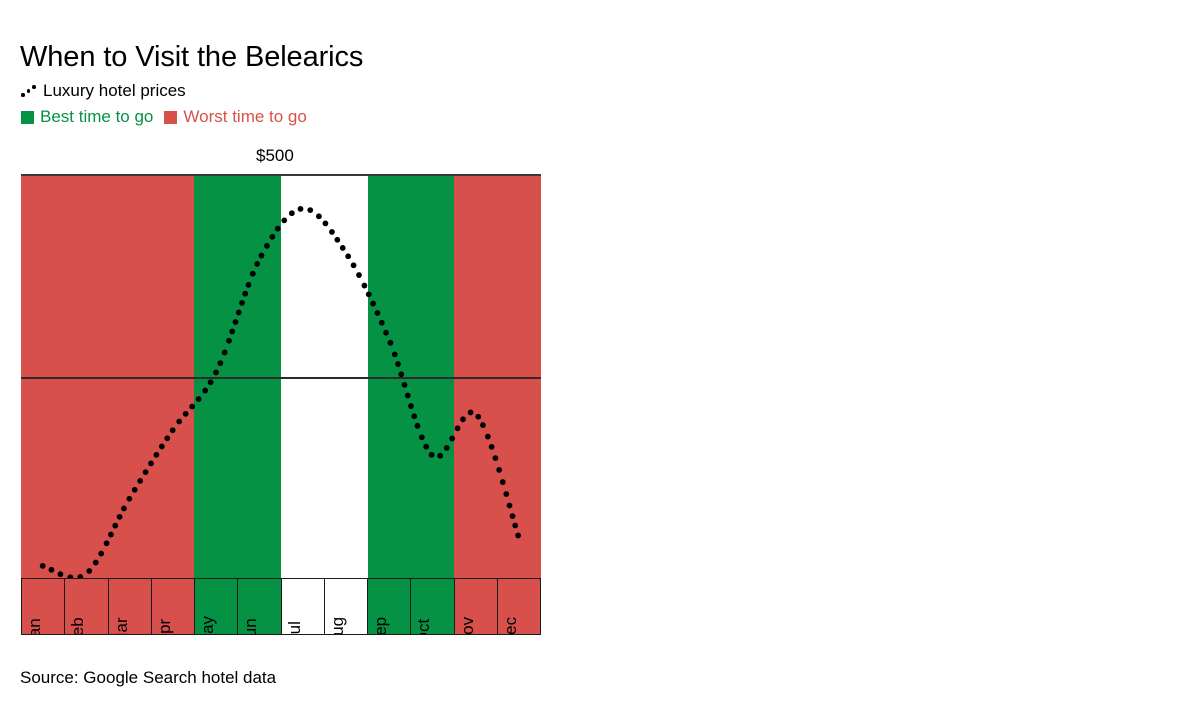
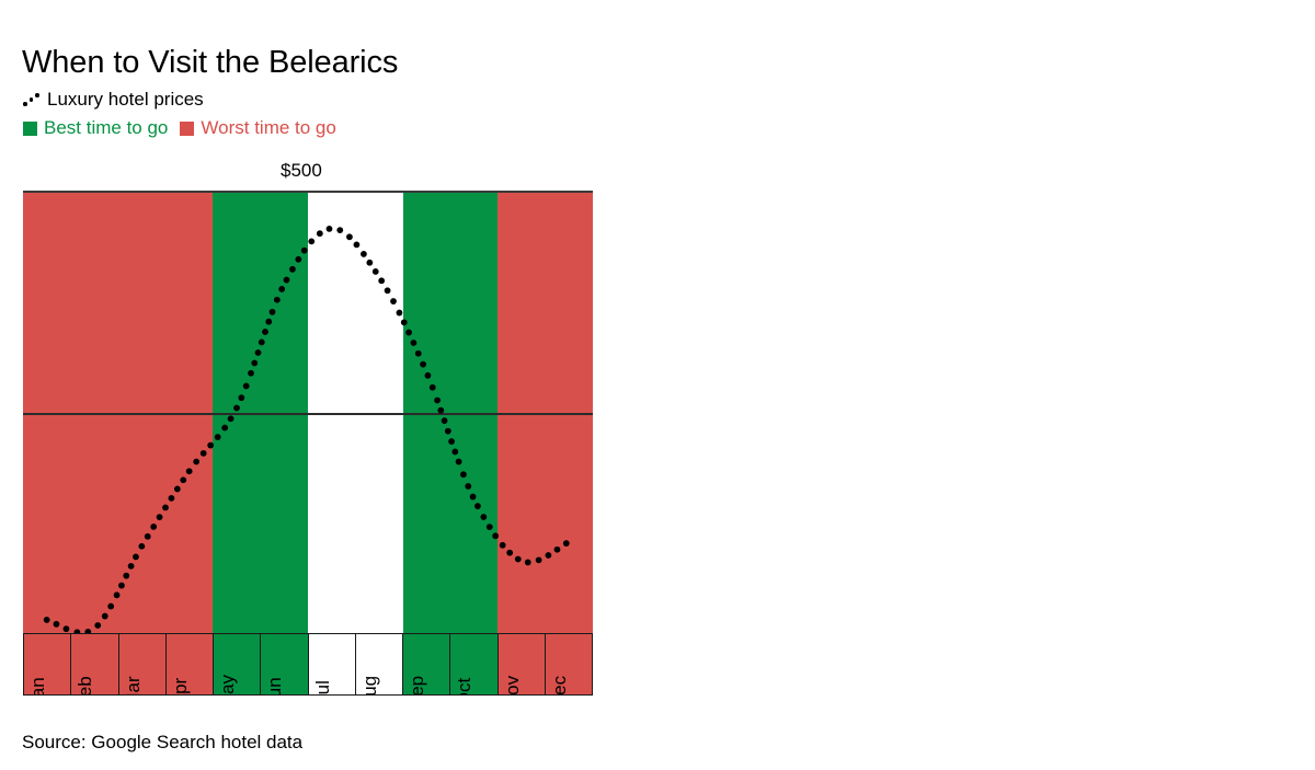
Nov: $322 -> $249
Dec: $229 -> $262
